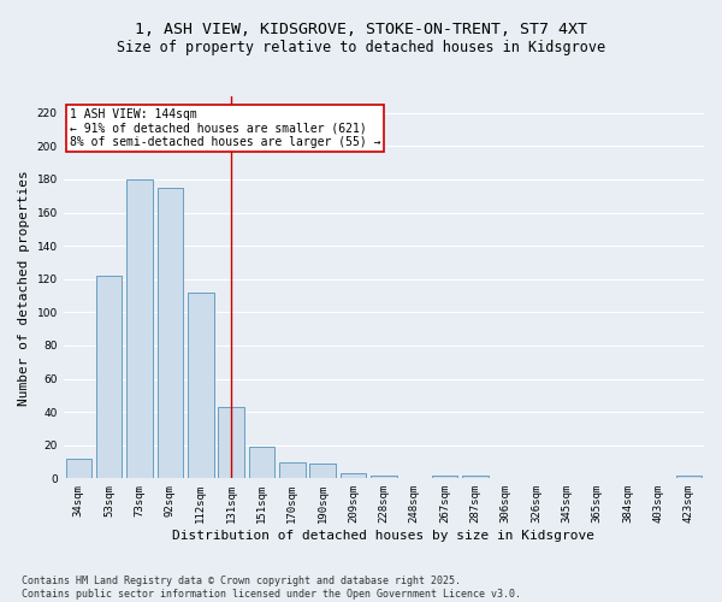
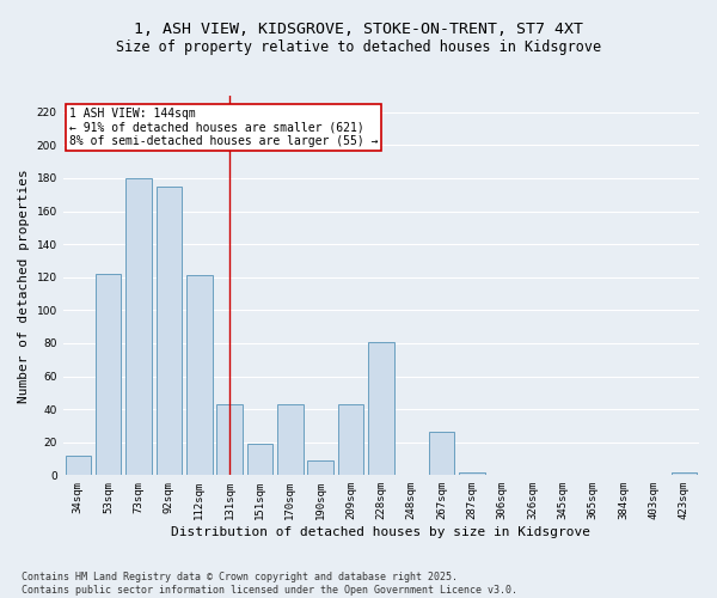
112sqm: 112 -> 121
170sqm: 10 -> 43
209sqm: 3 -> 43
228sqm: 2 -> 81
267sqm: 2 -> 26
